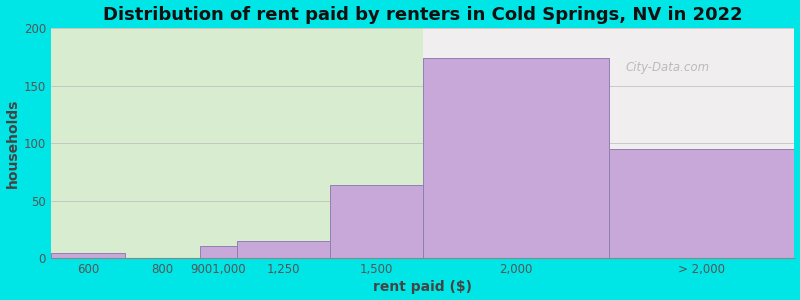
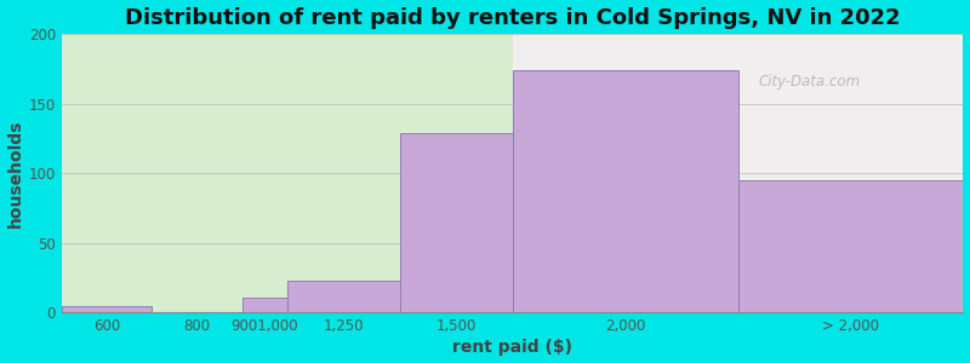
1,250: 15 -> 23
1,500: 64 -> 129
